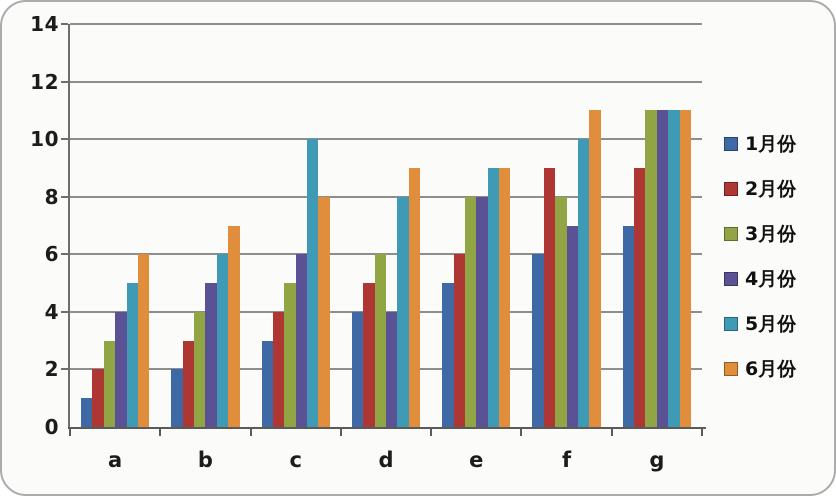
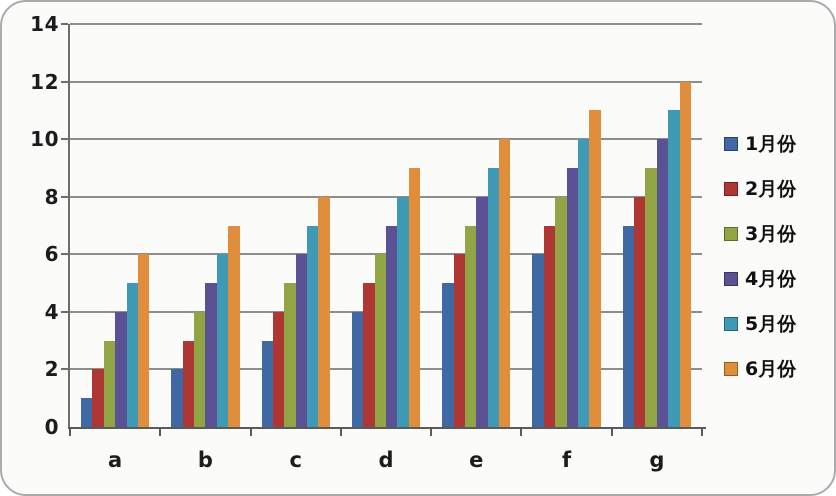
5月份/c: 10 -> 7
4月份/d: 4 -> 7
3月份/e: 8 -> 7
6月份/e: 9 -> 10
2月份/f: 9 -> 7
4月份/f: 7 -> 9
2月份/g: 9 -> 8
3月份/g: 11 -> 9
4月份/g: 11 -> 10
6月份/g: 11 -> 12
